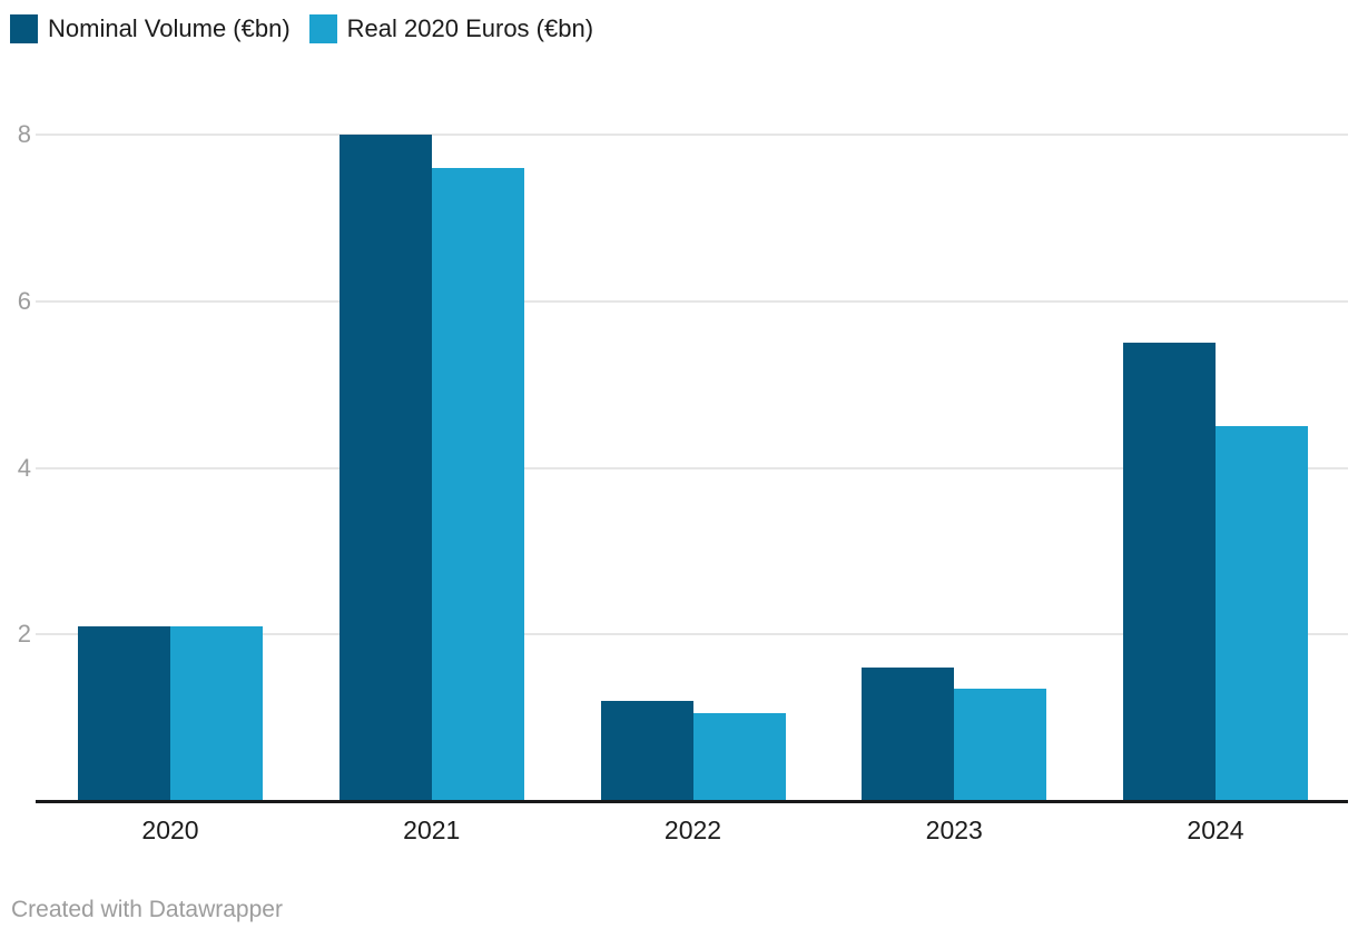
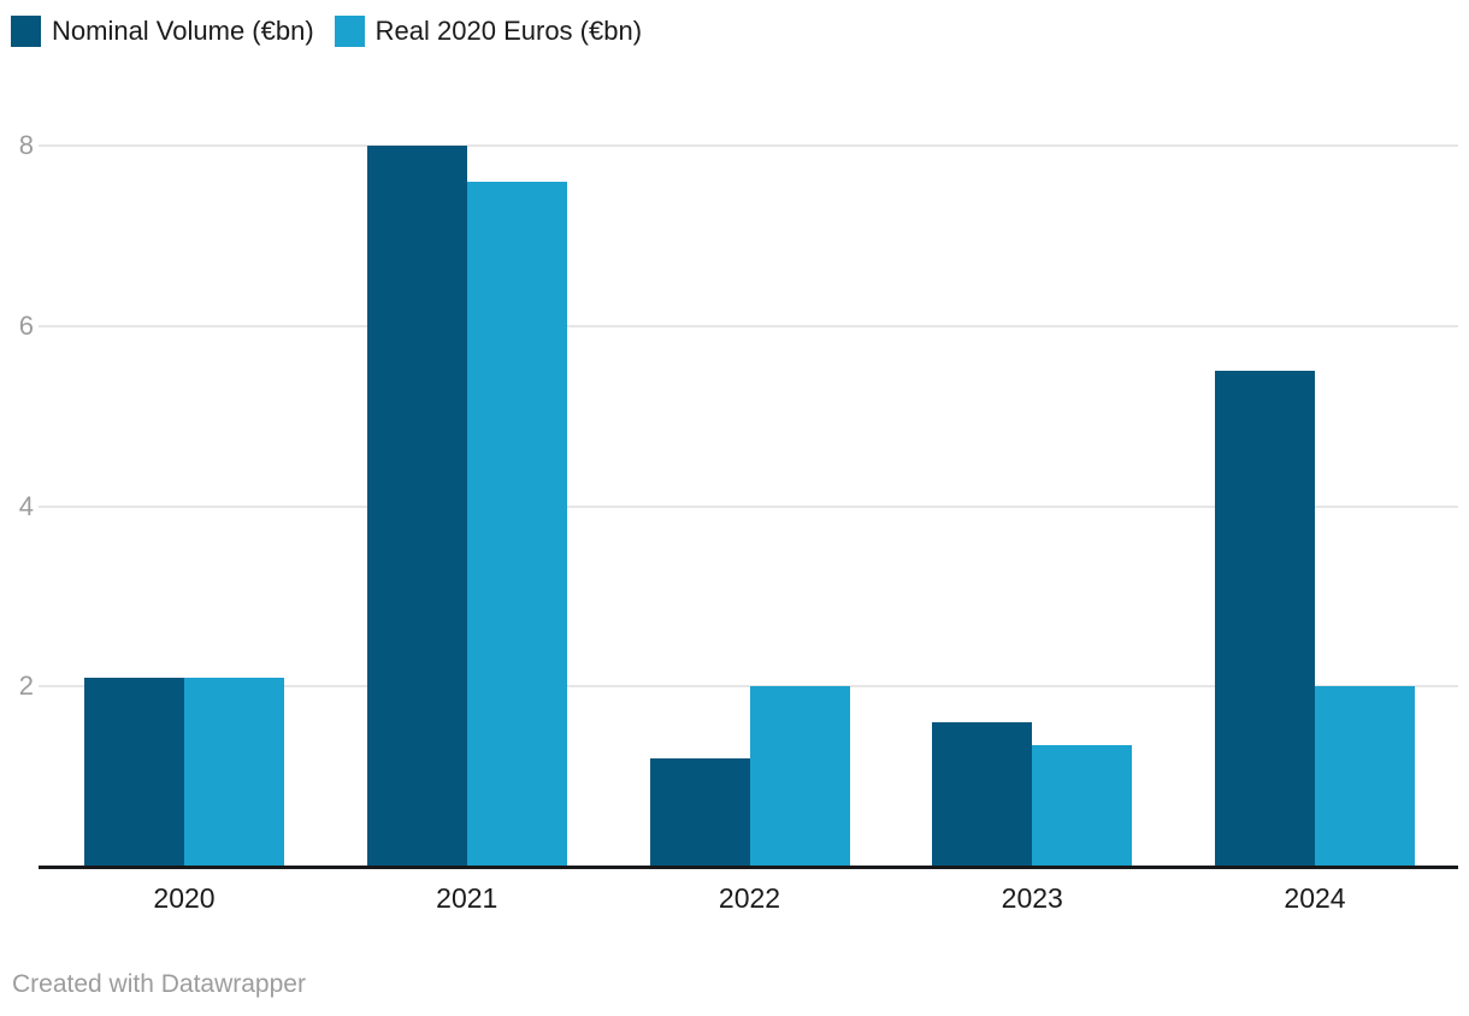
Real 2020 Euros (€bn)/2022: 1.1 -> 2.0
Real 2020 Euros (€bn)/2024: 4.5 -> 2.0
